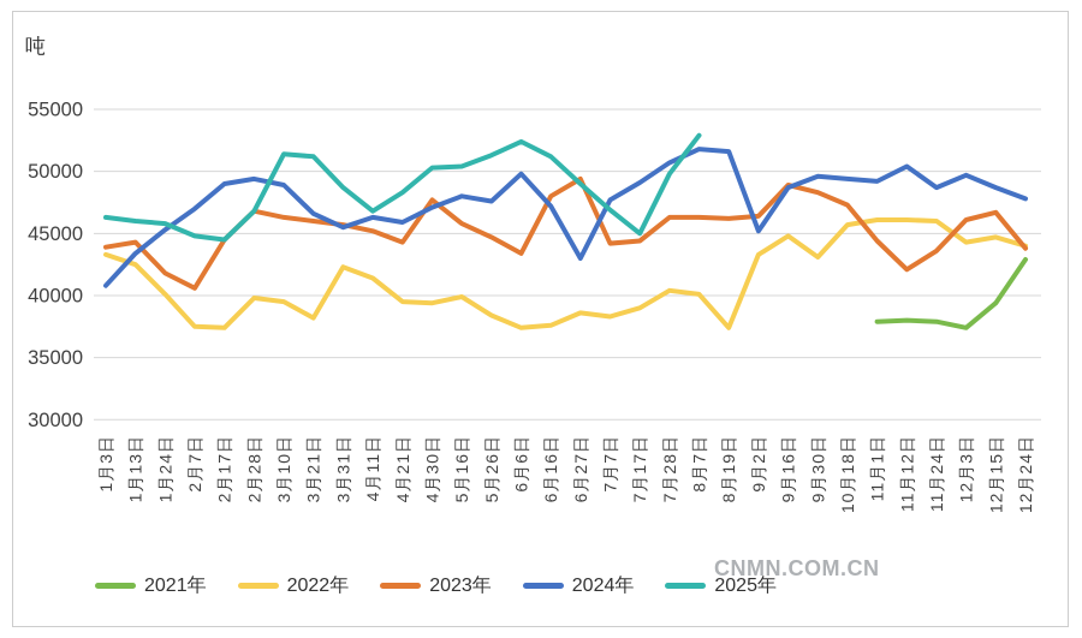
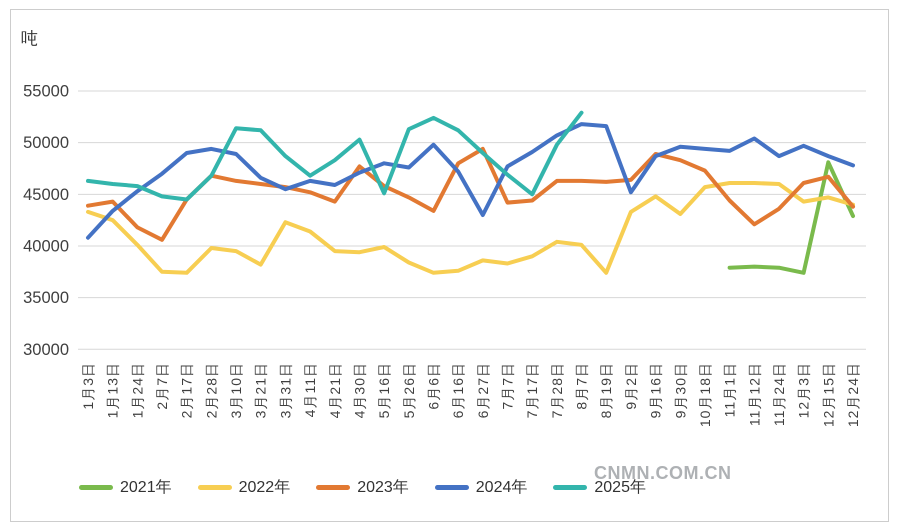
2025年/5月16日: 50400 -> 45100
2021年/12月15日: 39400 -> 48100
